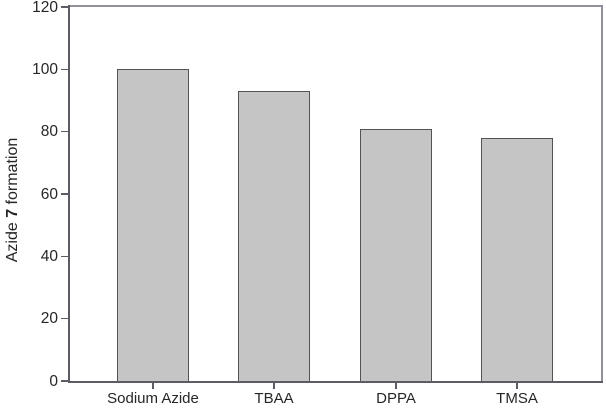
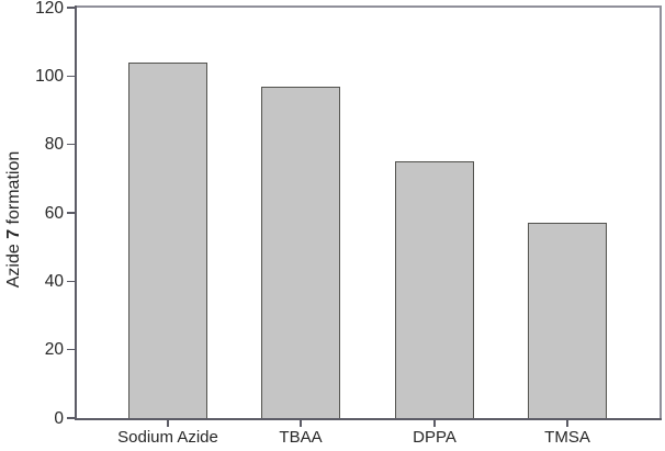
Sodium Azide: 100 -> 104
TBAA: 93 -> 97
DPPA: 81 -> 75
TMSA: 78 -> 57
